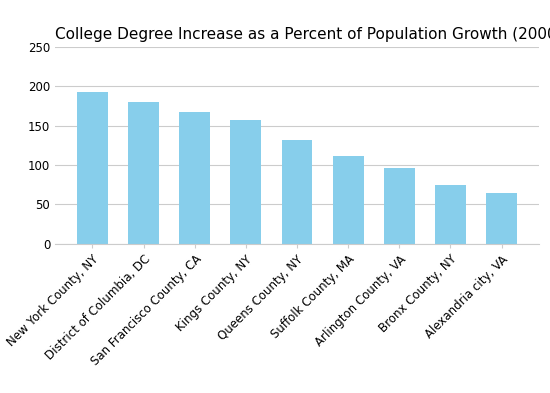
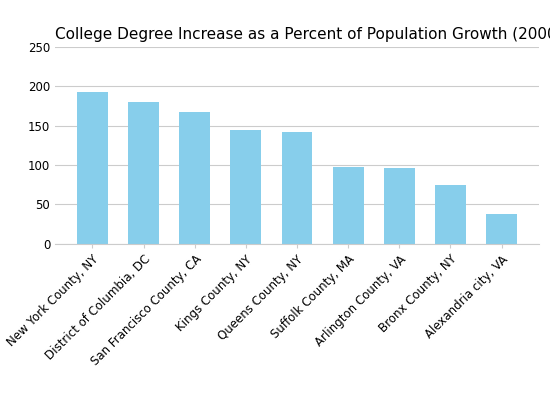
Kings County, NY: 157 -> 144
Queens County, NY: 132 -> 142
Suffolk County, MA: 111 -> 98
Alexandria city, VA: 65 -> 38
